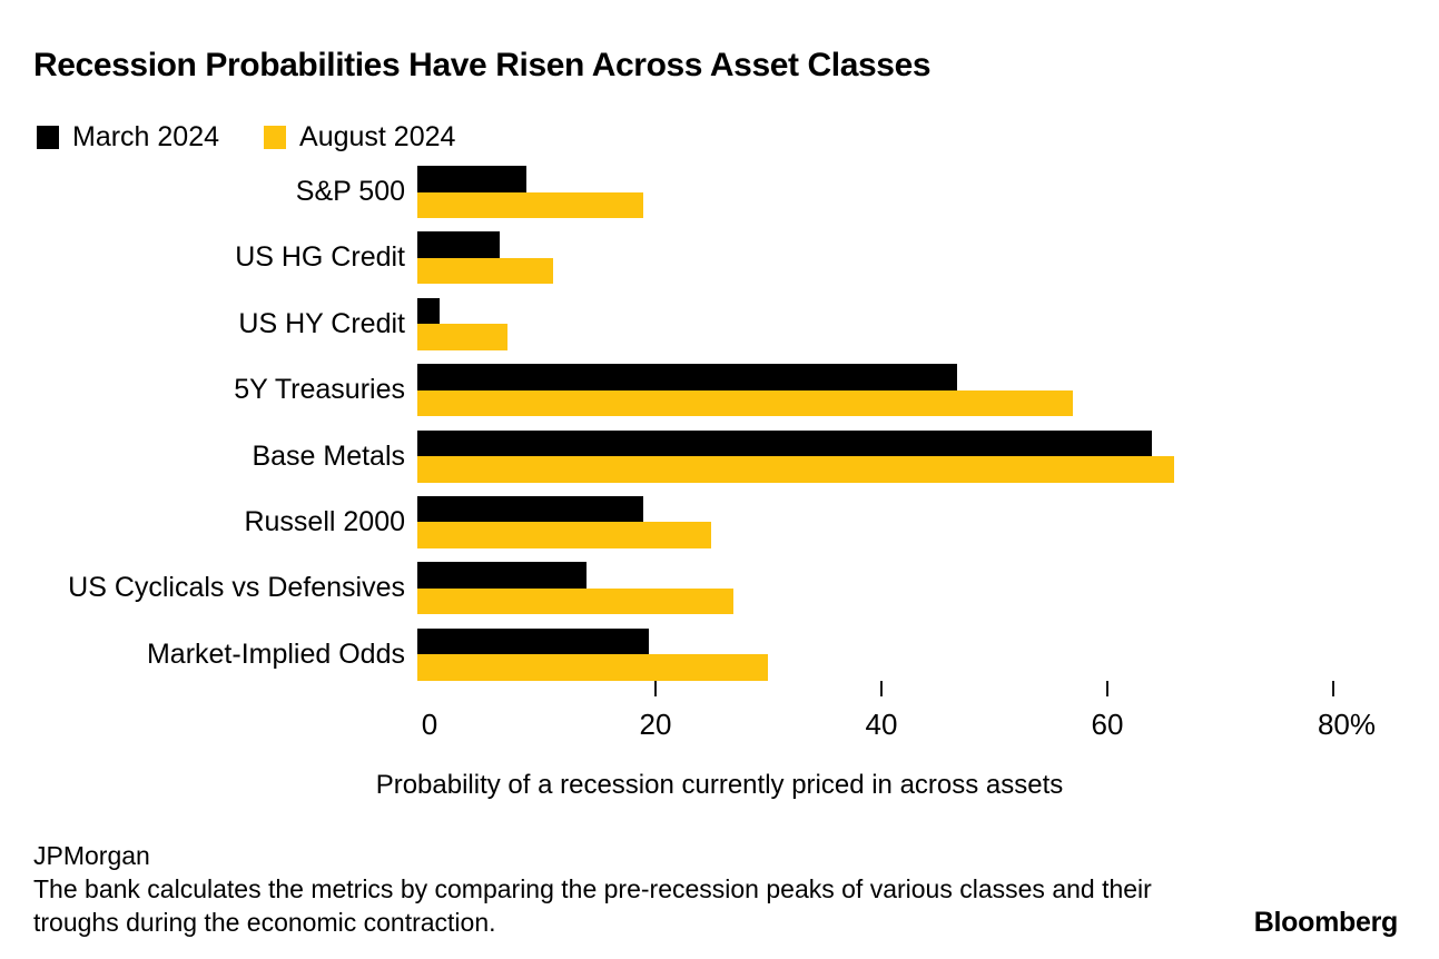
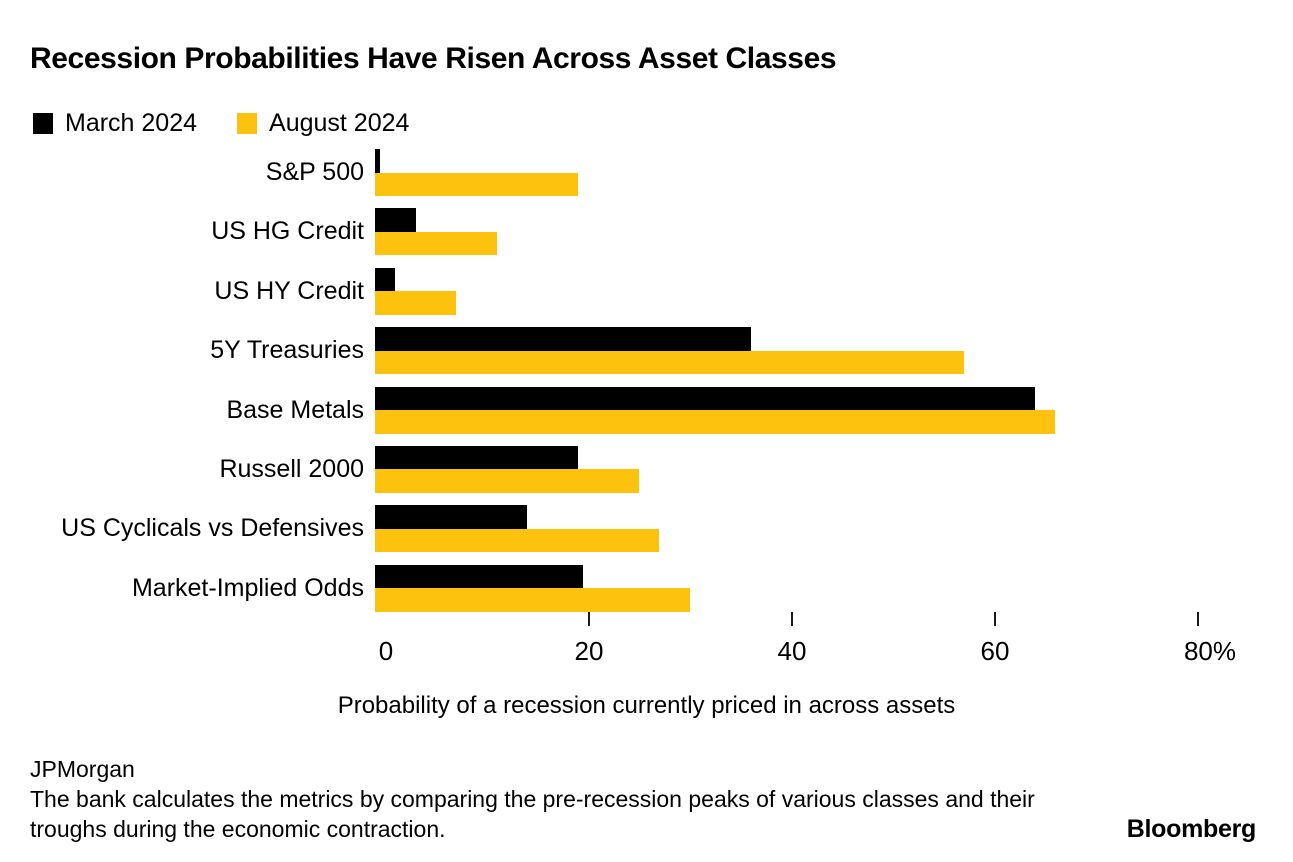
March 2024/S&P 500: 9.7% -> 0.5%
March 2024/US HG Credit: 7.3% -> 4.0%
March 2024/5Y Treasuries: 47.8% -> 37.0%
